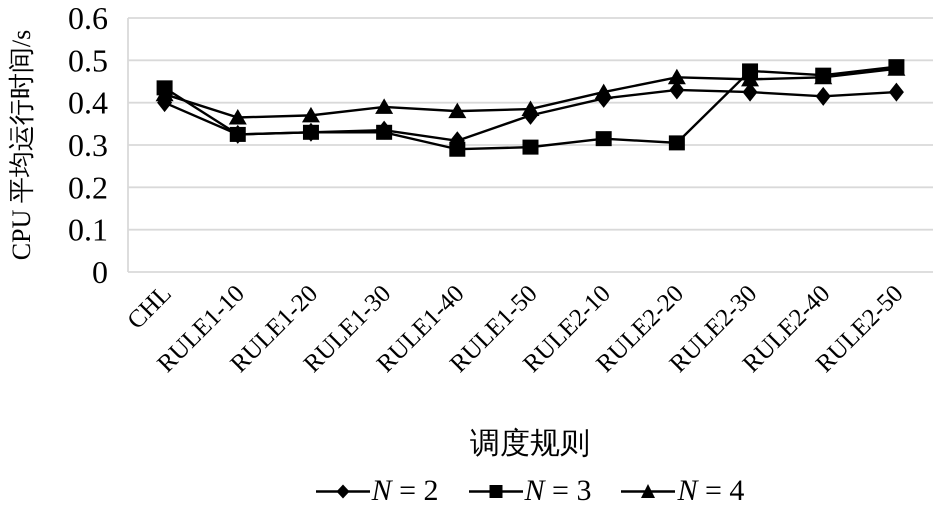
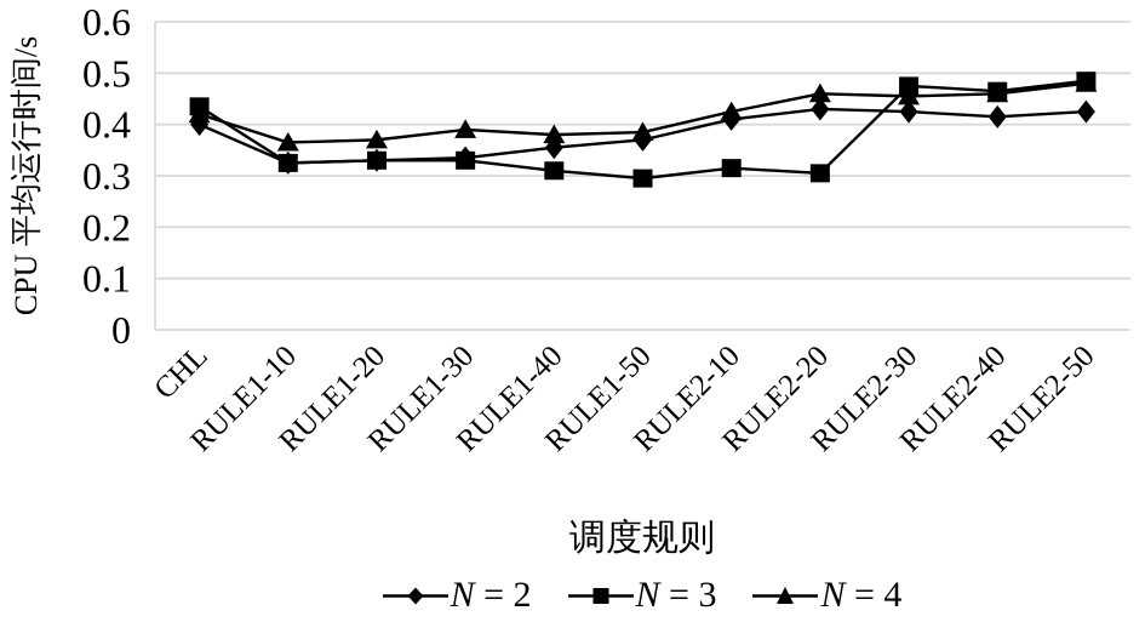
N = 2/RULE1-40: 0.31 -> 0.35
N = 3/RULE1-40: 0.29 -> 0.31
